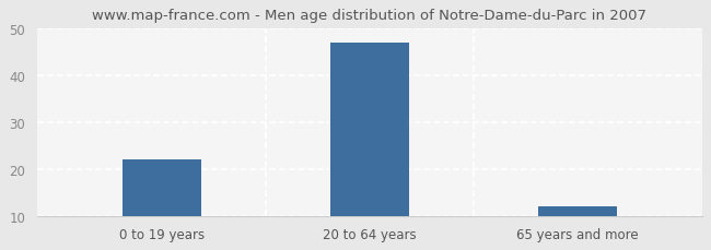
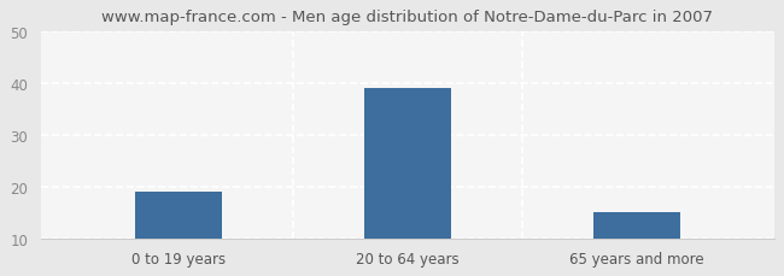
0 to 19 years: 22 -> 19
20 to 64 years: 47 -> 39
65 years and more: 12 -> 15
